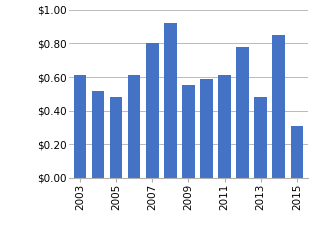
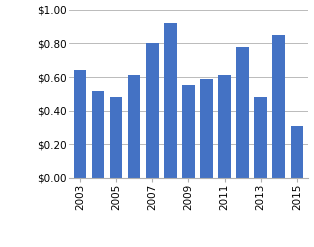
2003: $0.61 -> $0.64
